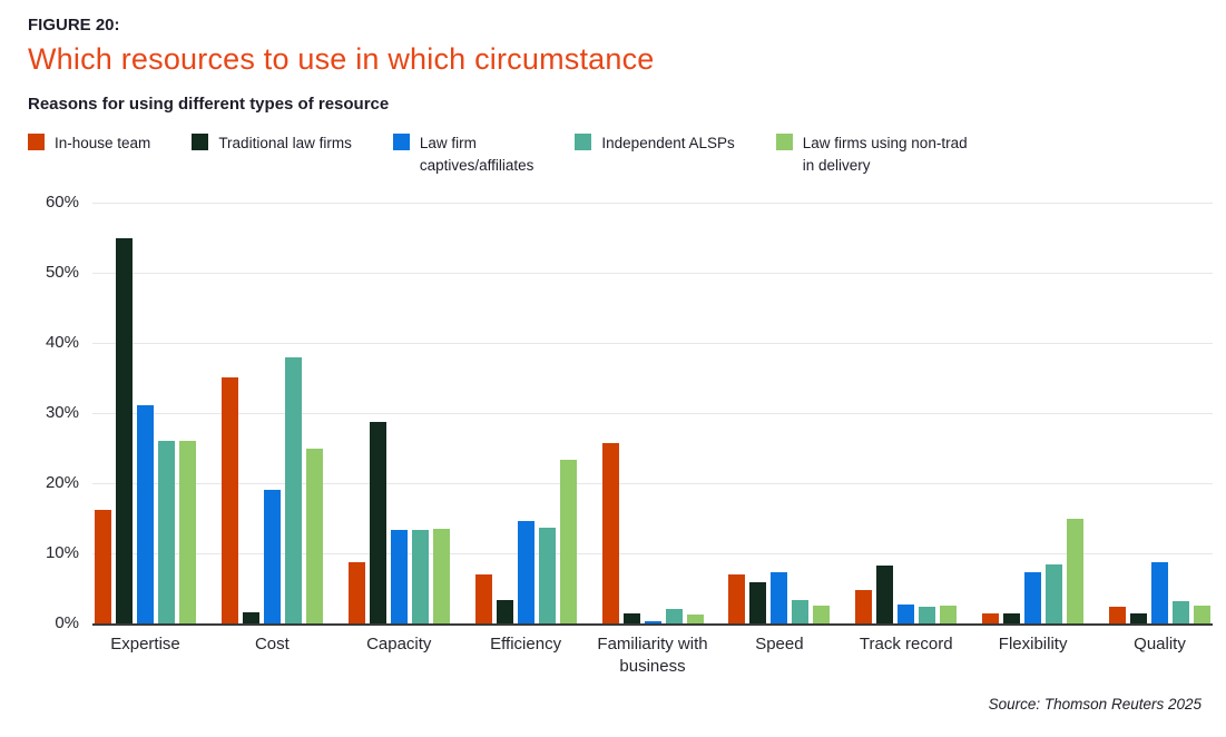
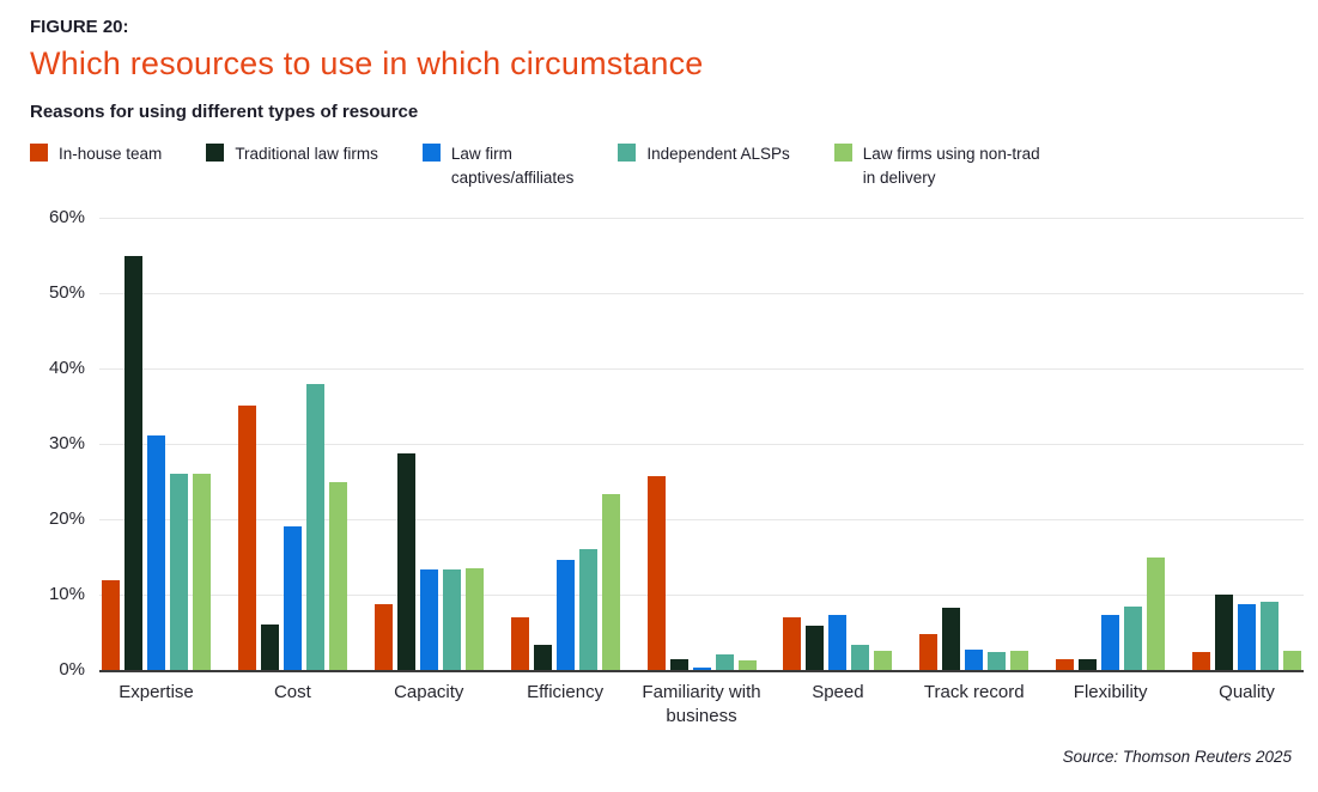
In-house team/Expertise: 16% -> 12%
Traditional law firms/Cost: 2% -> 6%
Independent ALSPs/Efficiency: 14% -> 16%
Traditional law firms/Quality: 1% -> 10%
Independent ALSPs/Quality: 3% -> 9%
